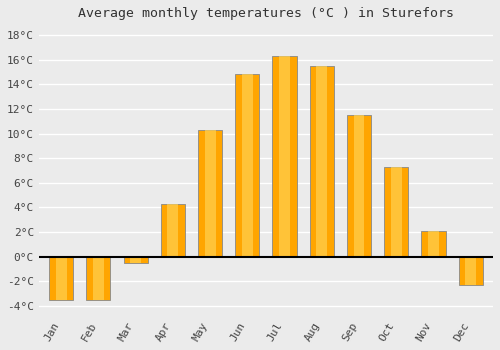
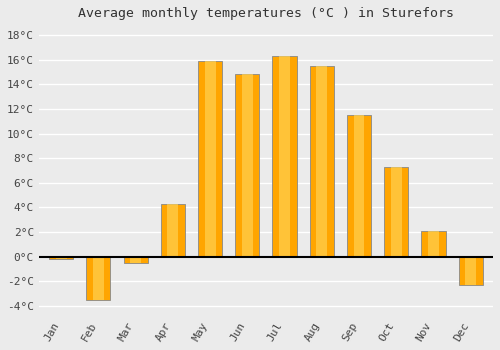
Jan: -3.5°C -> -0.2°C
May: 10.3°C -> 15.9°C
